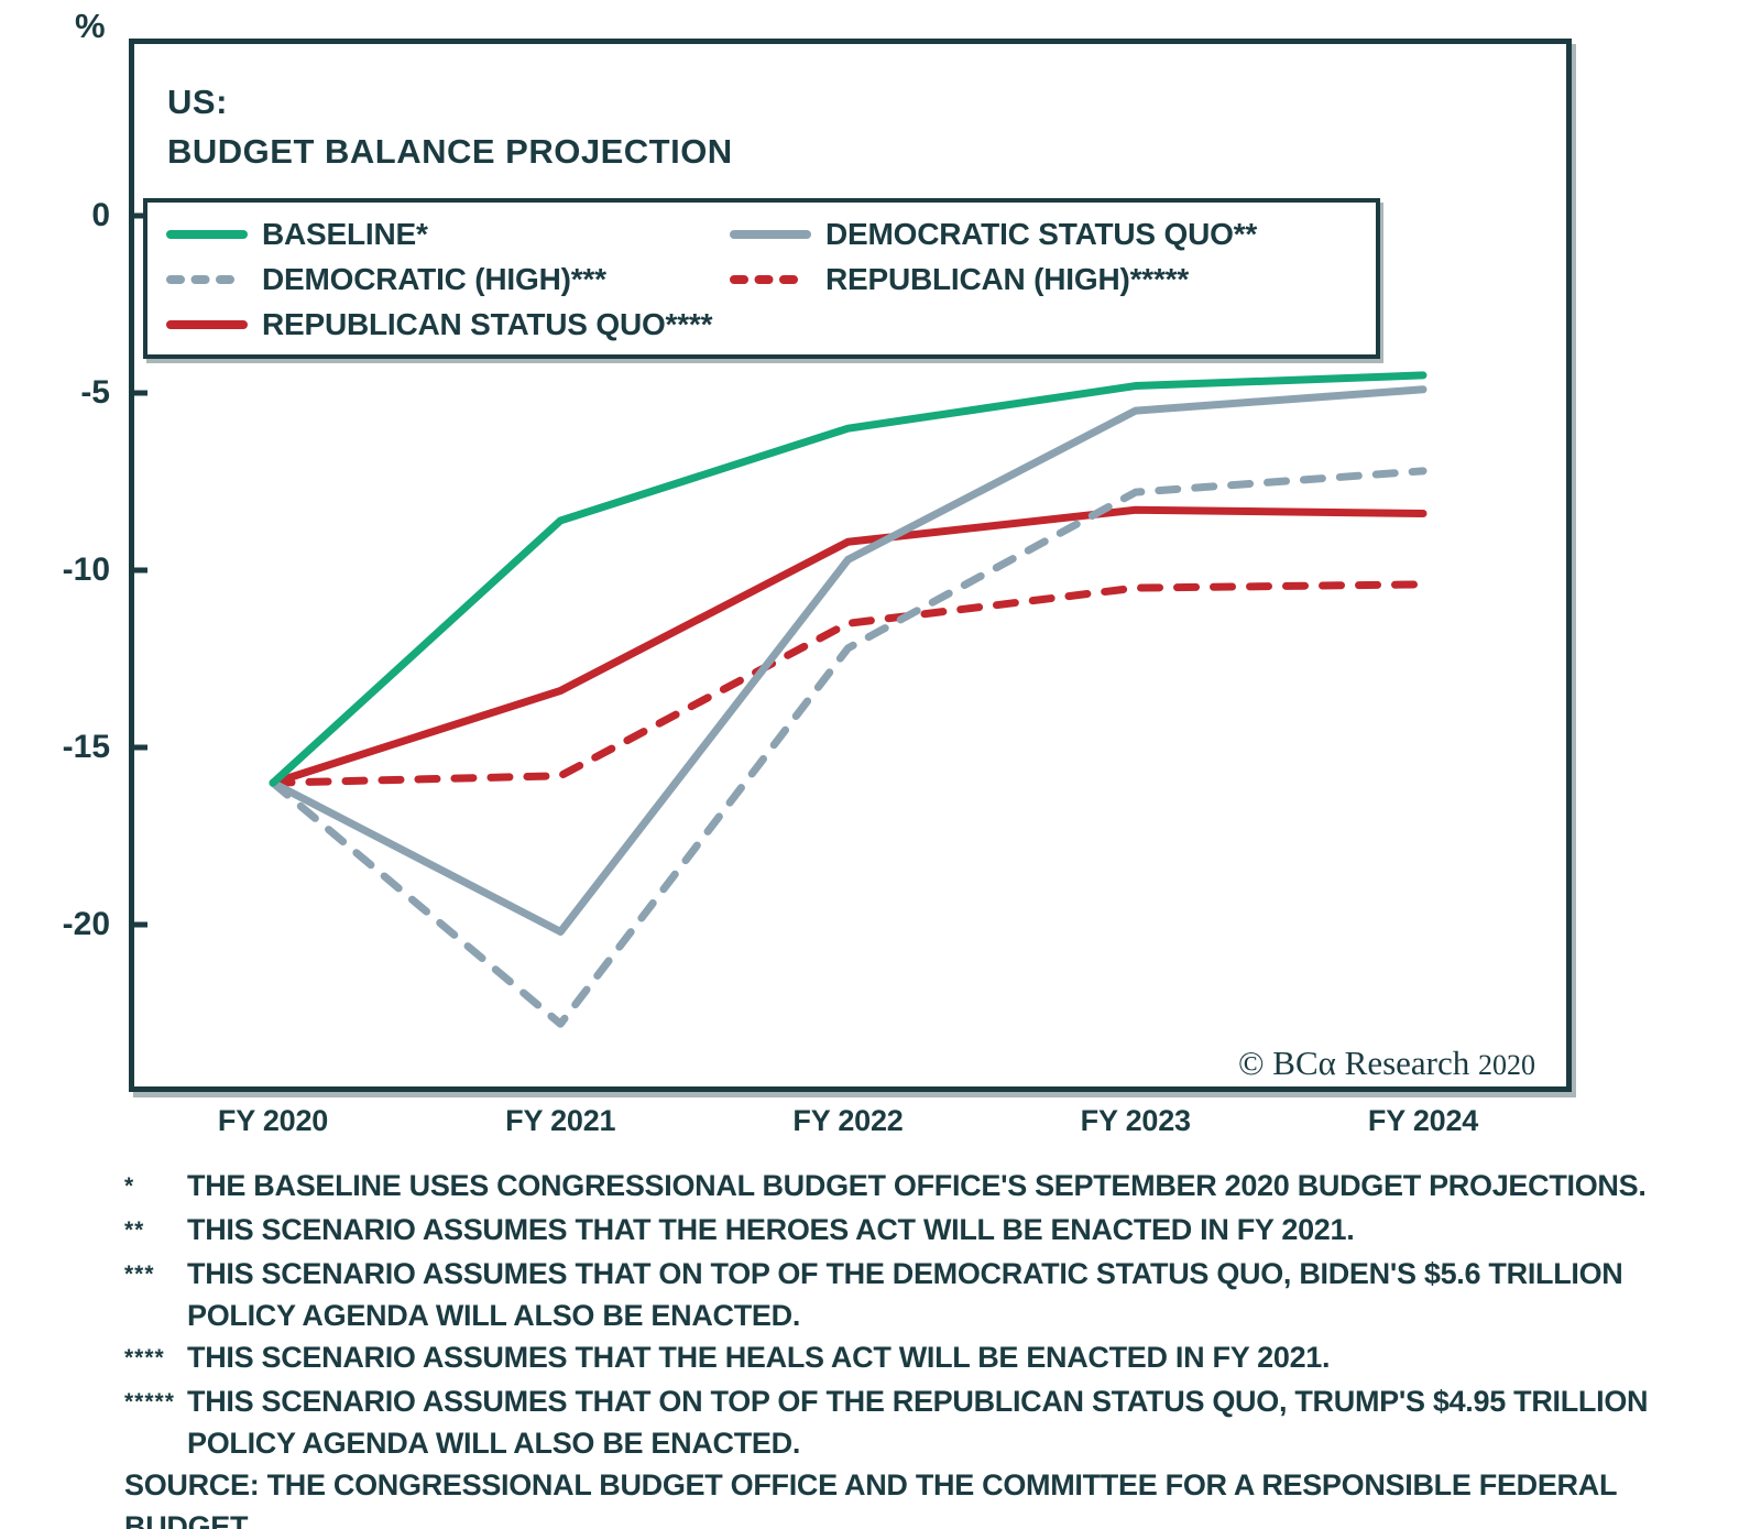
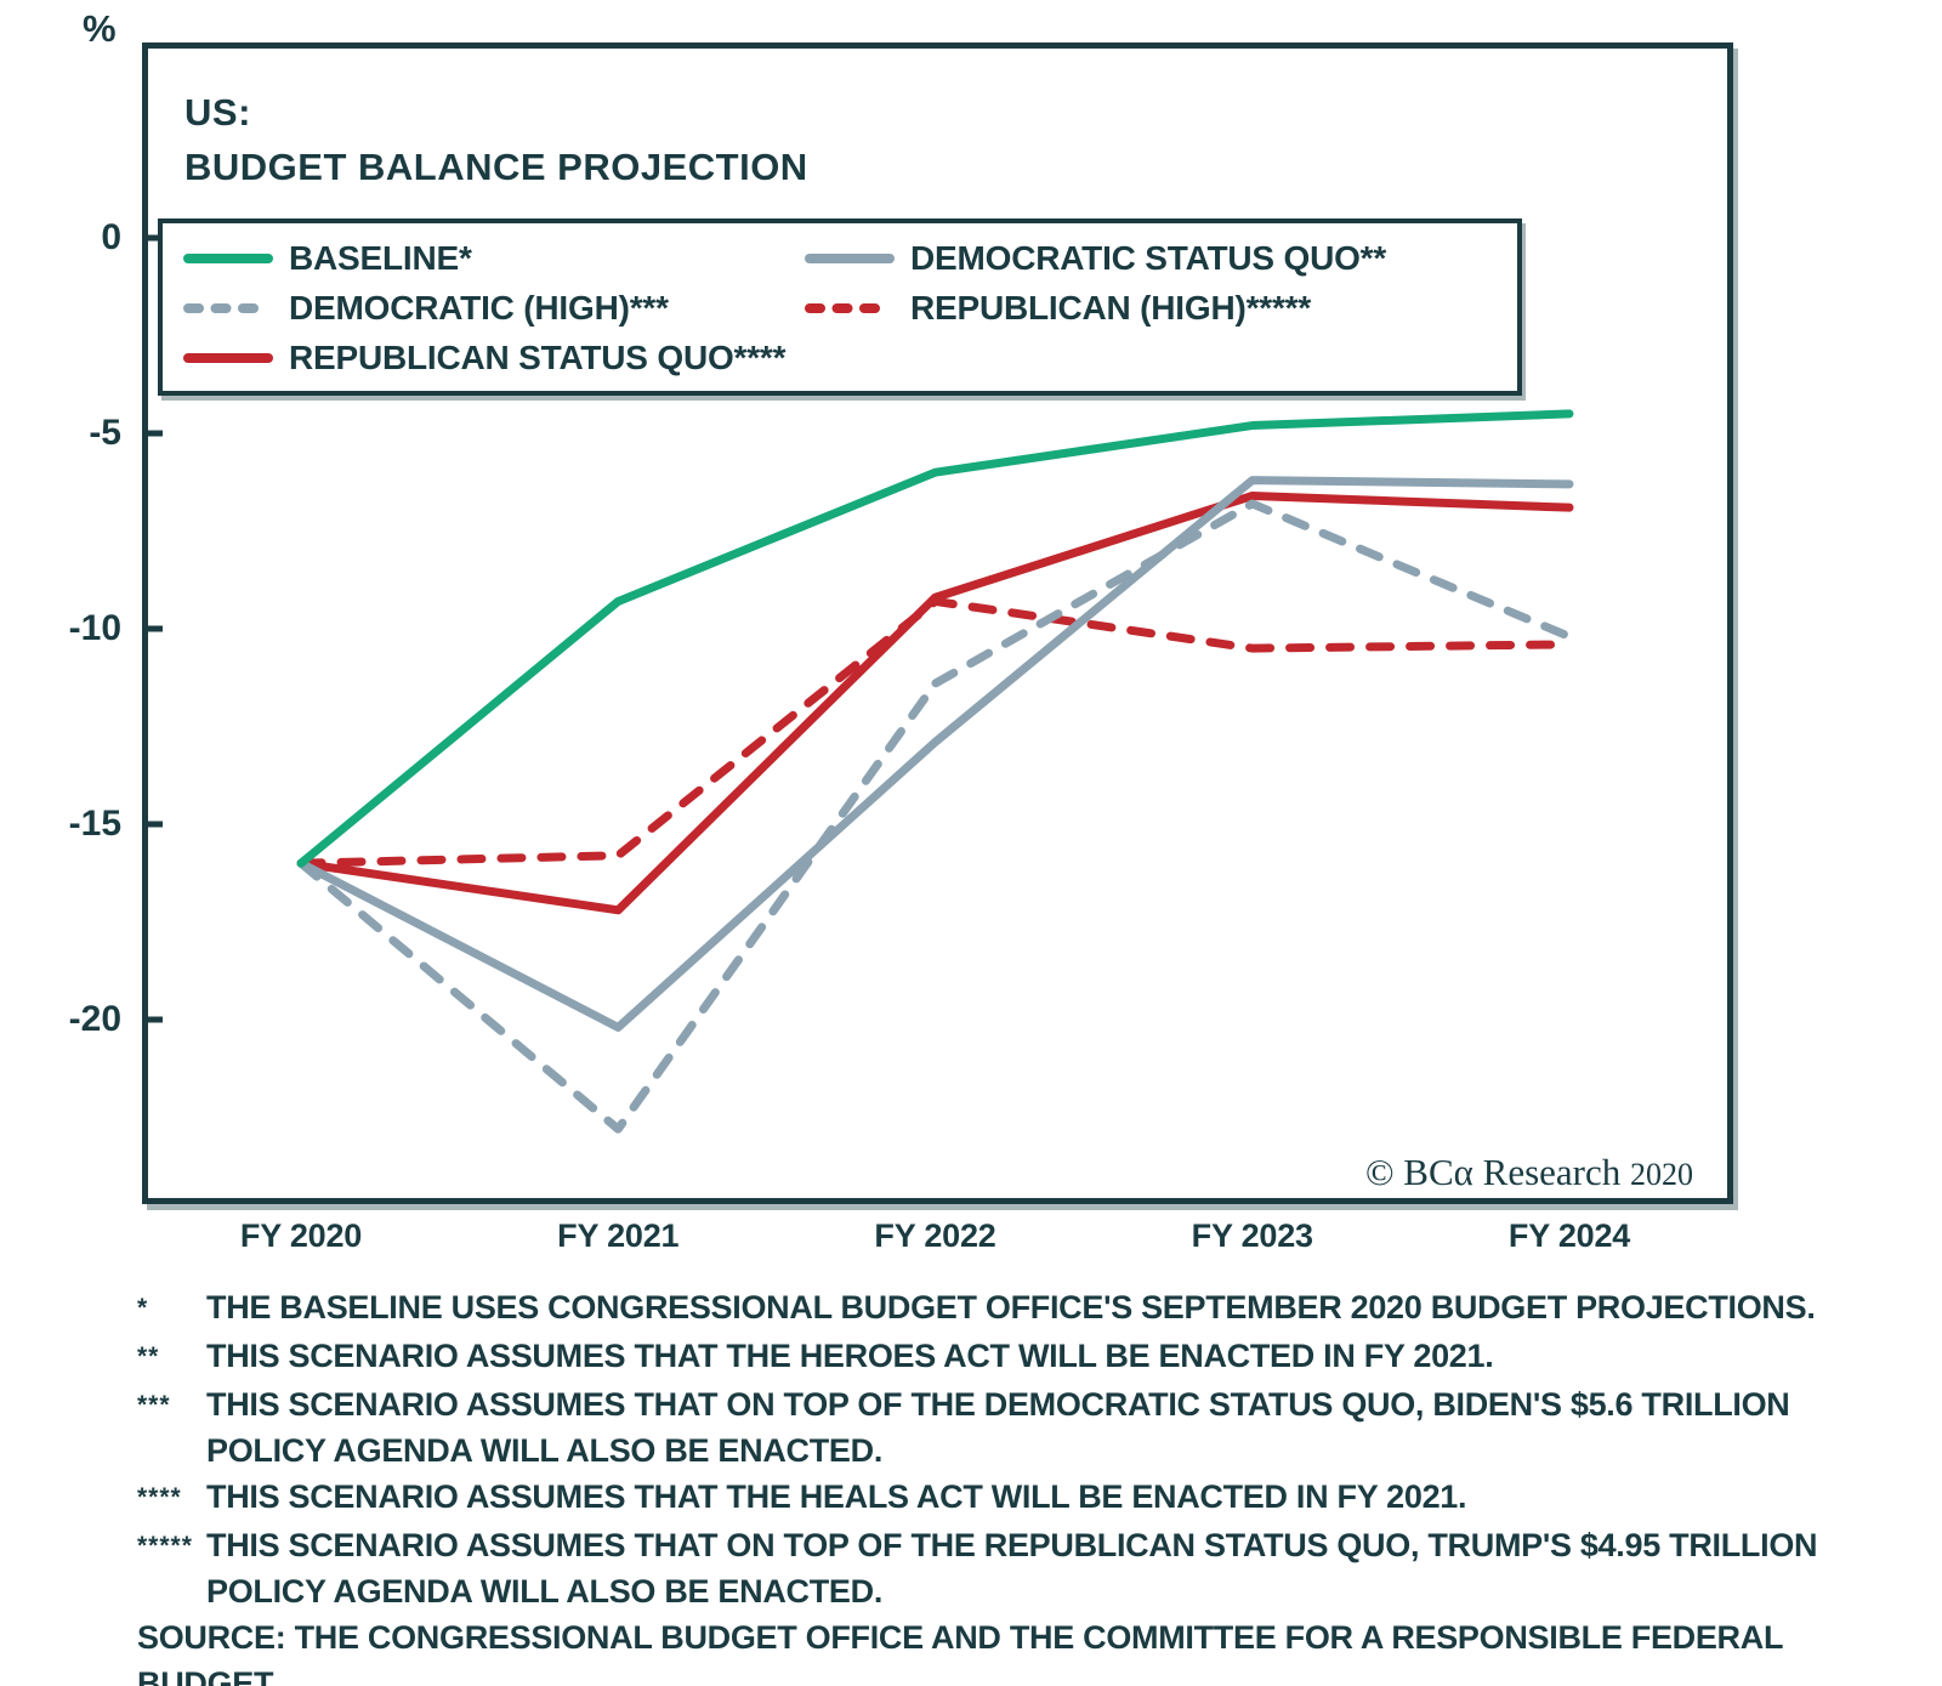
BASELINE*/FY 2021: -8.6 -> -9.3
REPUBLICAN STATUS QUO****/FY 2021: -13.4 -> -17.2
DEMOCRATIC STATUS QUO**/FY 2022: -9.7 -> -12.9
DEMOCRATIC (HIGH)***/FY 2022: -12.2 -> -11.4
REPUBLICAN (HIGH)*****/FY 2022: -11.5 -> -9.3
DEMOCRATIC STATUS QUO**/FY 2023: -5.5 -> -6.2
DEMOCRATIC (HIGH)***/FY 2023: -7.8 -> -6.8
REPUBLICAN STATUS QUO****/FY 2023: -8.3 -> -6.6
DEMOCRATIC STATUS QUO**/FY 2024: -4.9 -> -6.3
DEMOCRATIC (HIGH)***/FY 2024: -7.2 -> -10.2
REPUBLICAN STATUS QUO****/FY 2024: -8.4 -> -6.9
